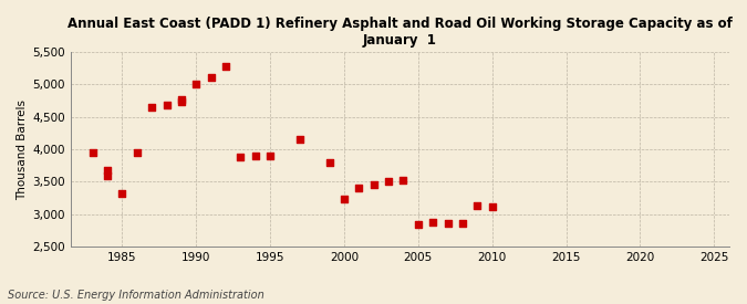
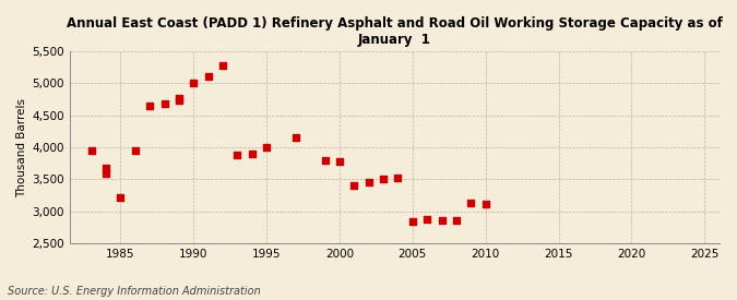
1985: 3,320 -> 3,220
1995: 3,900 -> 4,000
2000: 3,240 -> 3,780
